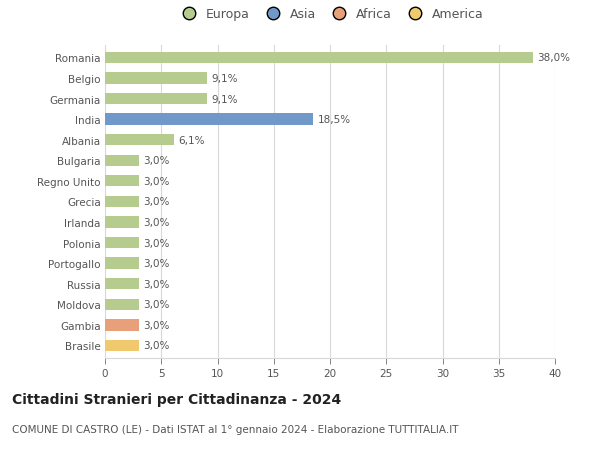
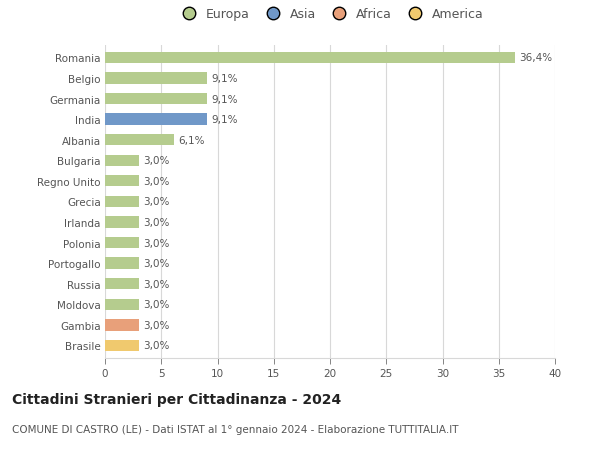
Romania: 38,0% -> 36,4%
India: 18,5% -> 9,1%
